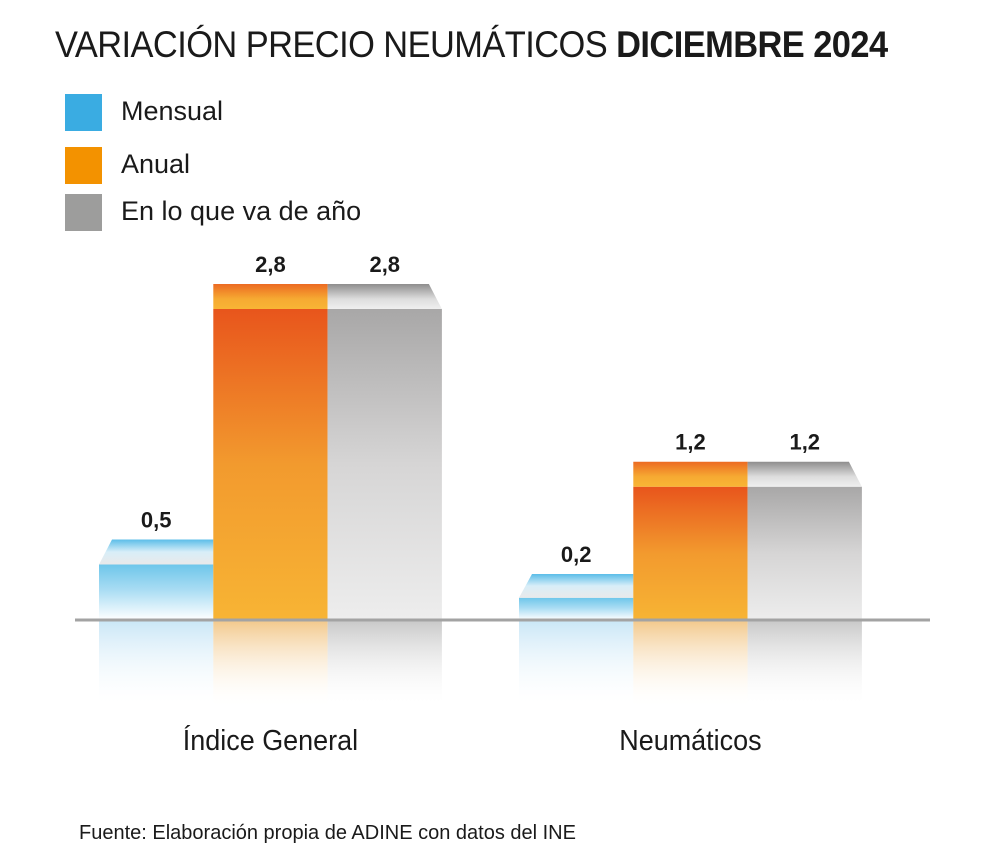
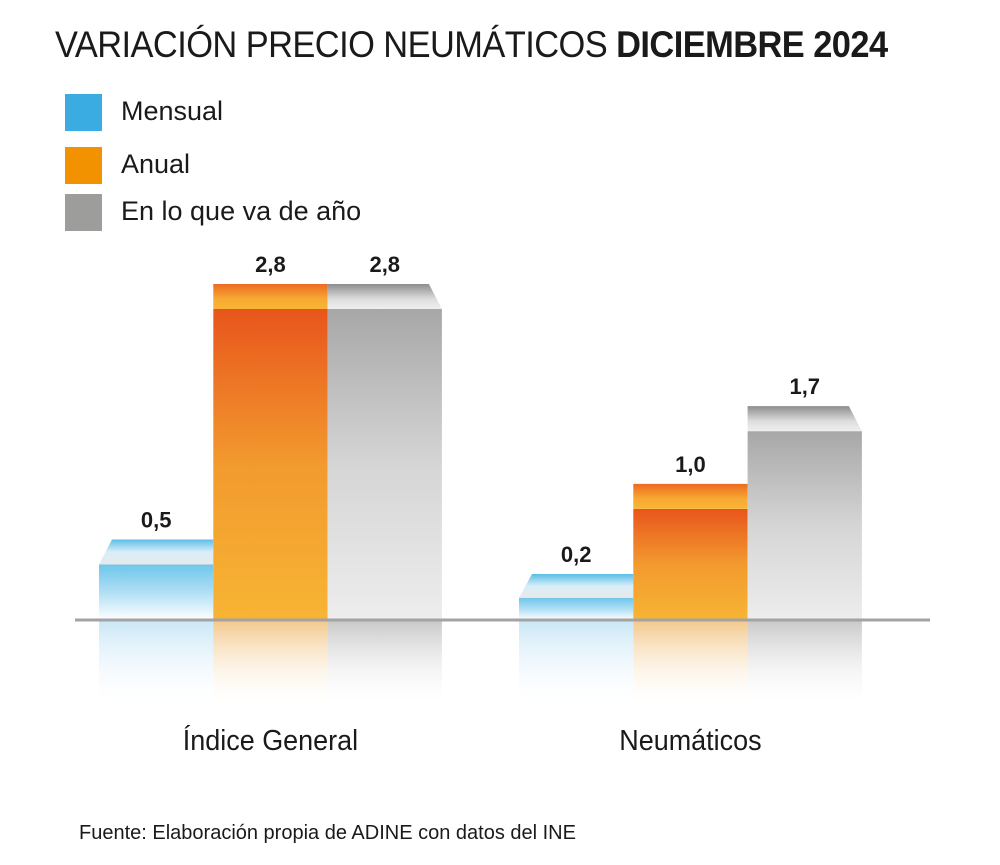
Anual/Neumáticos: 1,2 -> 1,0
En lo que va de año/Neumáticos: 1,2 -> 1,7
